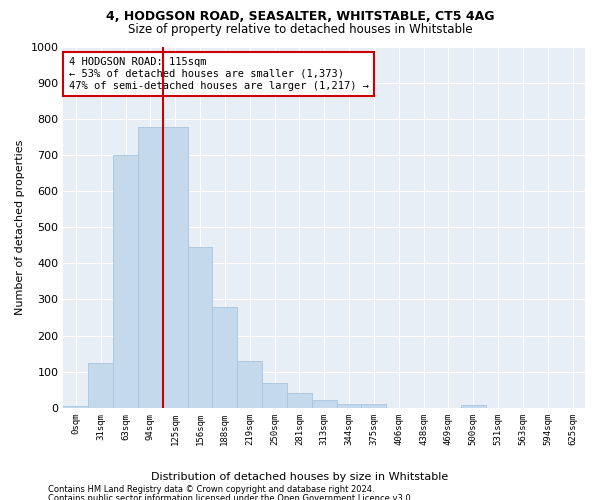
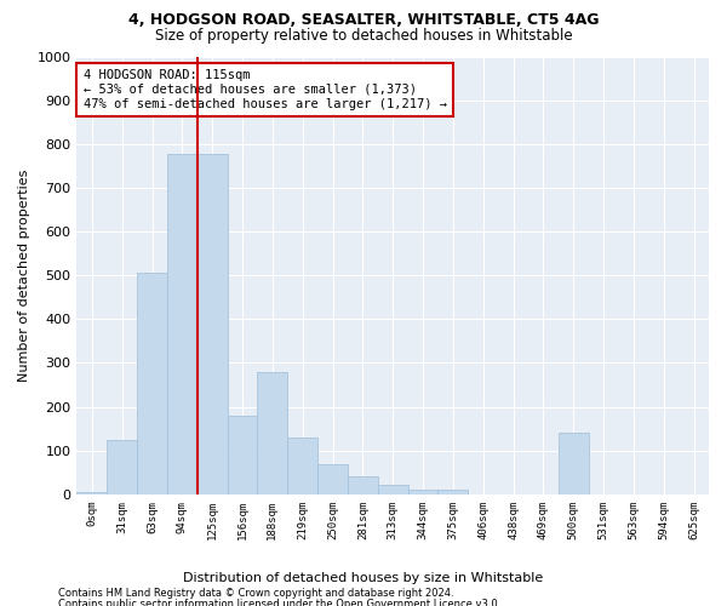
63sqm: 700 -> 505
156sqm: 445 -> 180
500sqm: 8 -> 140
